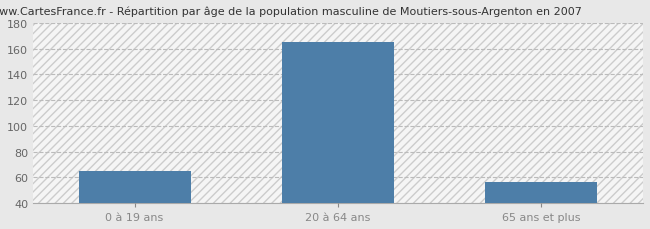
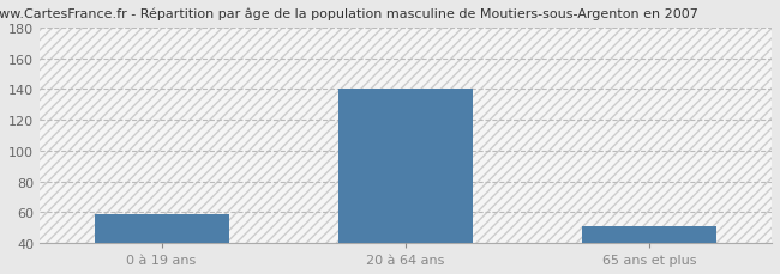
0 à 19 ans: 65 -> 59
20 à 64 ans: 165 -> 140
65 ans et plus: 56 -> 51
